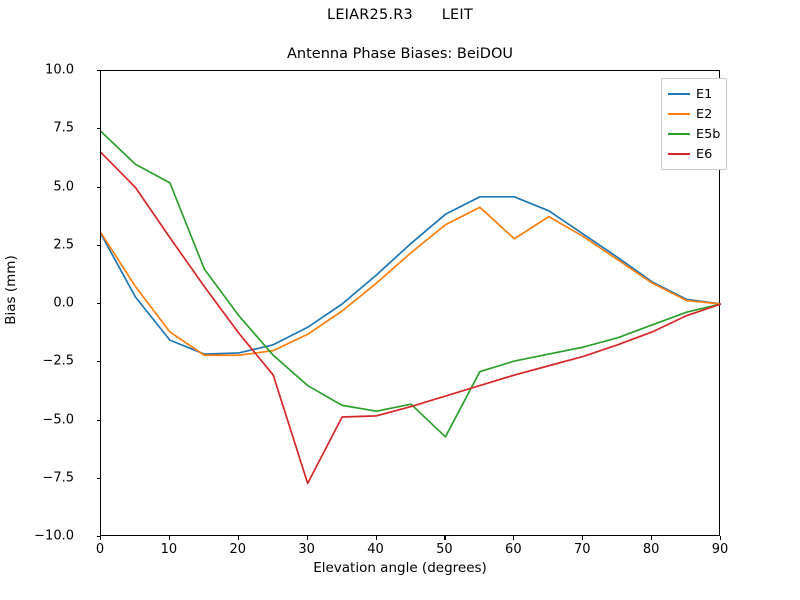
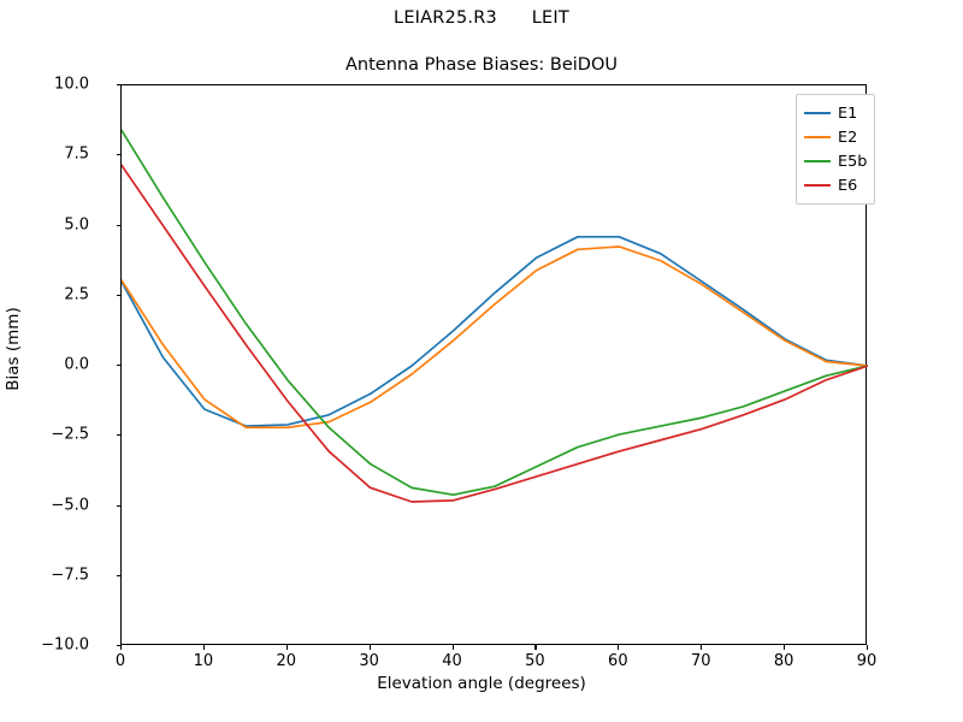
E5b/0: 7.4 -> 8.4
E6/0: 6.5 -> 7.2
E5b/10: 5.2 -> 3.7
E6/30: -7.7 -> -4.3
E5b/50: -5.7 -> -3.6
E2/60: 2.8 -> 4.2
